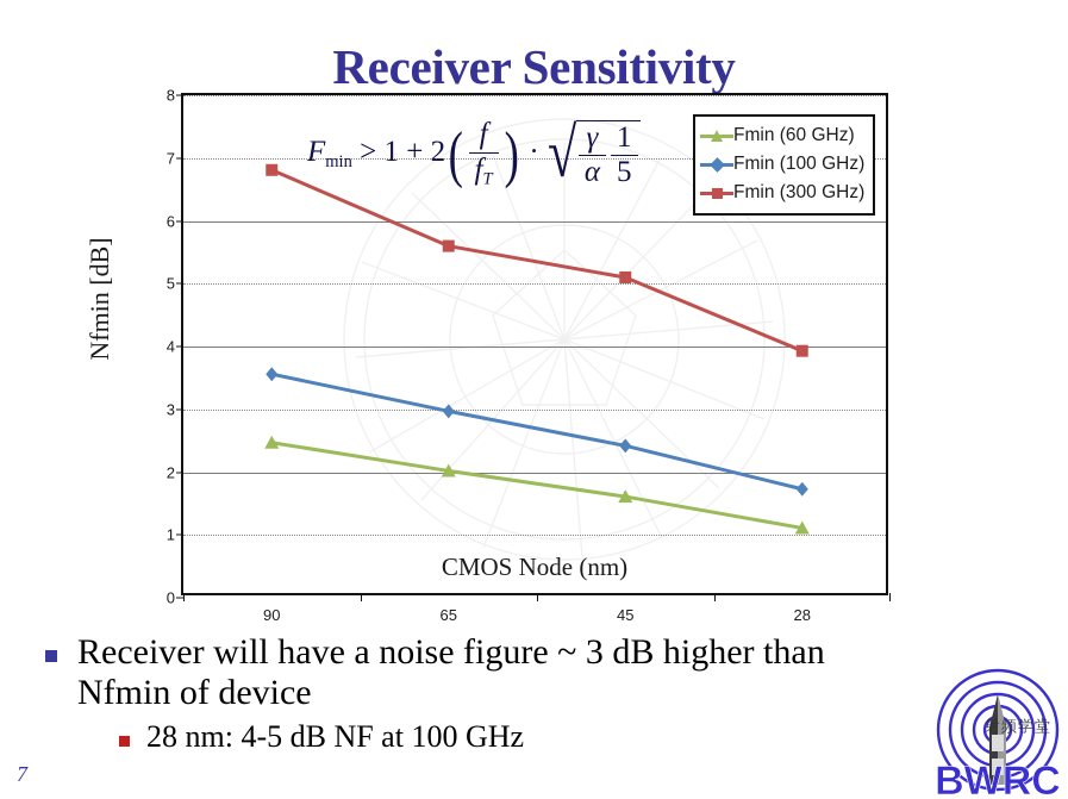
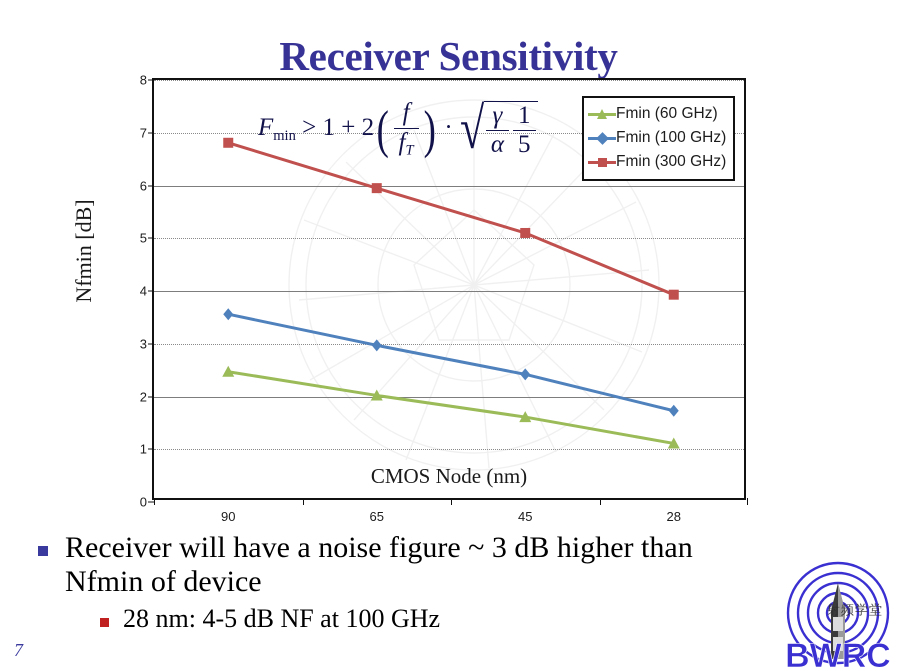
Fmin (300 GHz)/65: 5.6 -> 6.0
